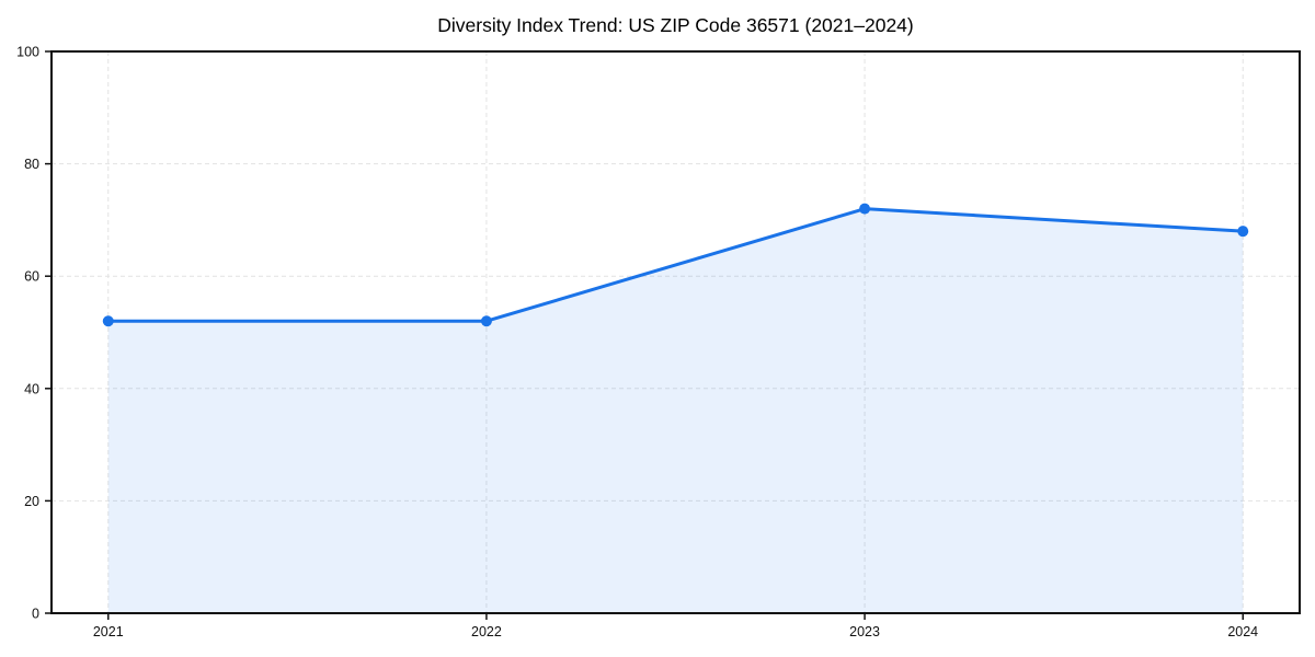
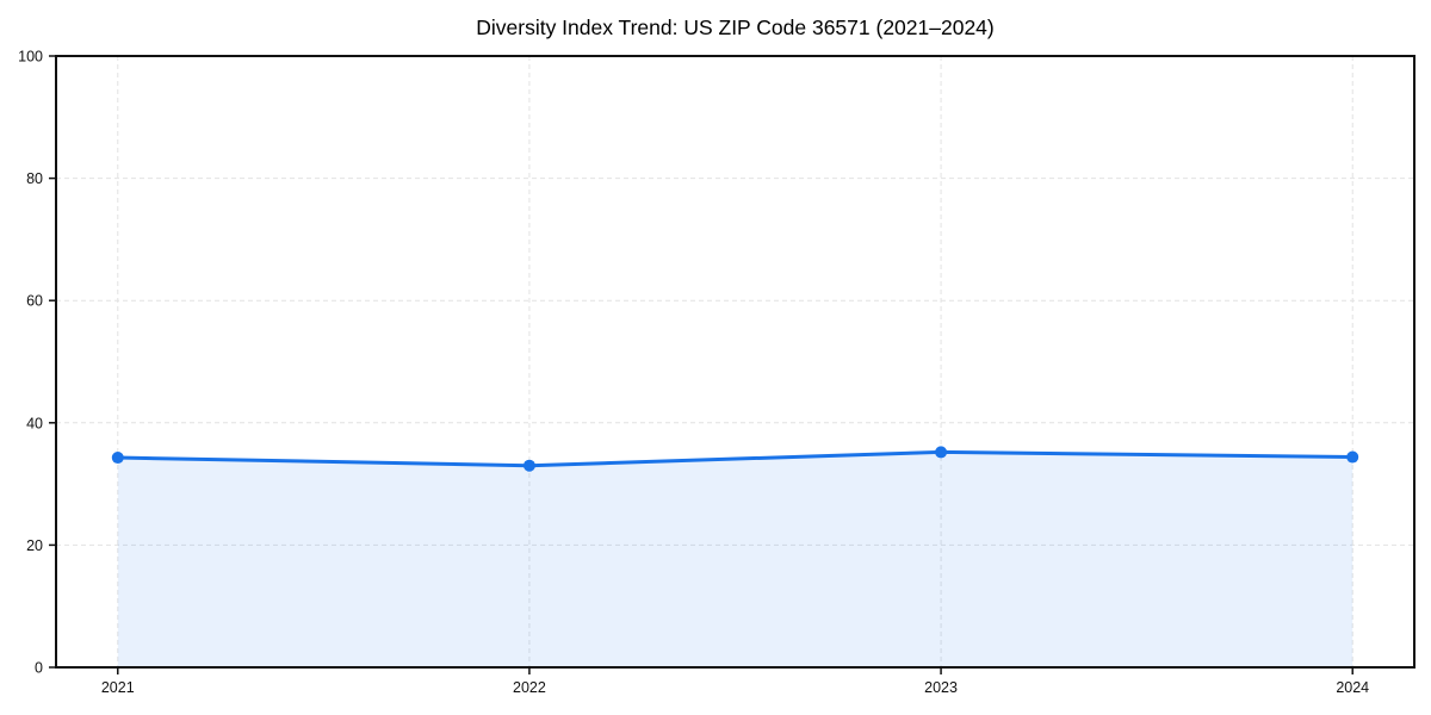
2021: 52 -> 34
2022: 52 -> 33
2023: 72 -> 35
2024: 68 -> 34
